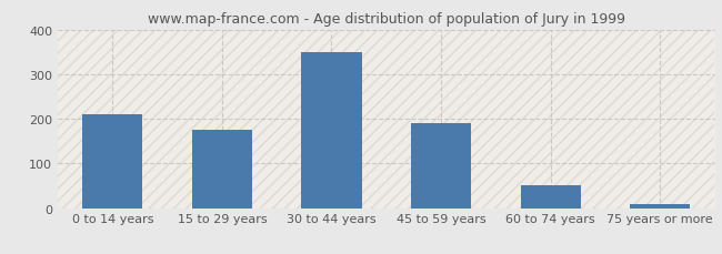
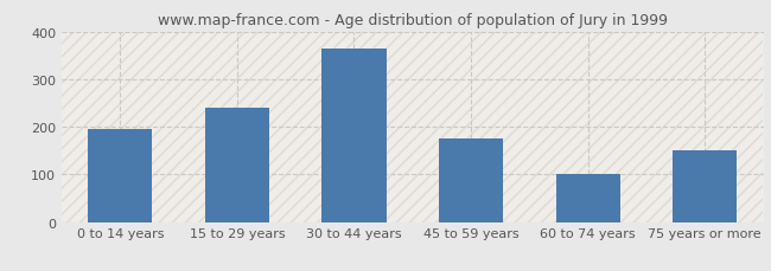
0 to 14 years: 210 -> 195
15 to 29 years: 175 -> 240
30 to 44 years: 350 -> 365
45 to 59 years: 190 -> 175
60 to 74 years: 50 -> 100
75 years or more: 8 -> 150
